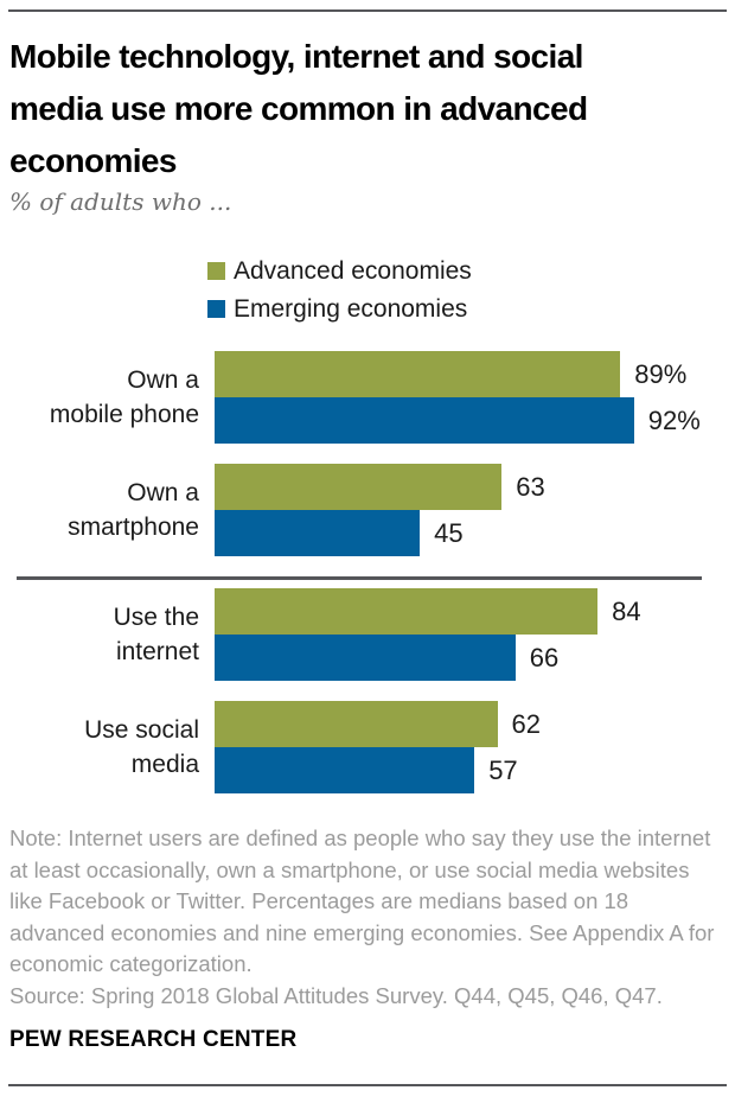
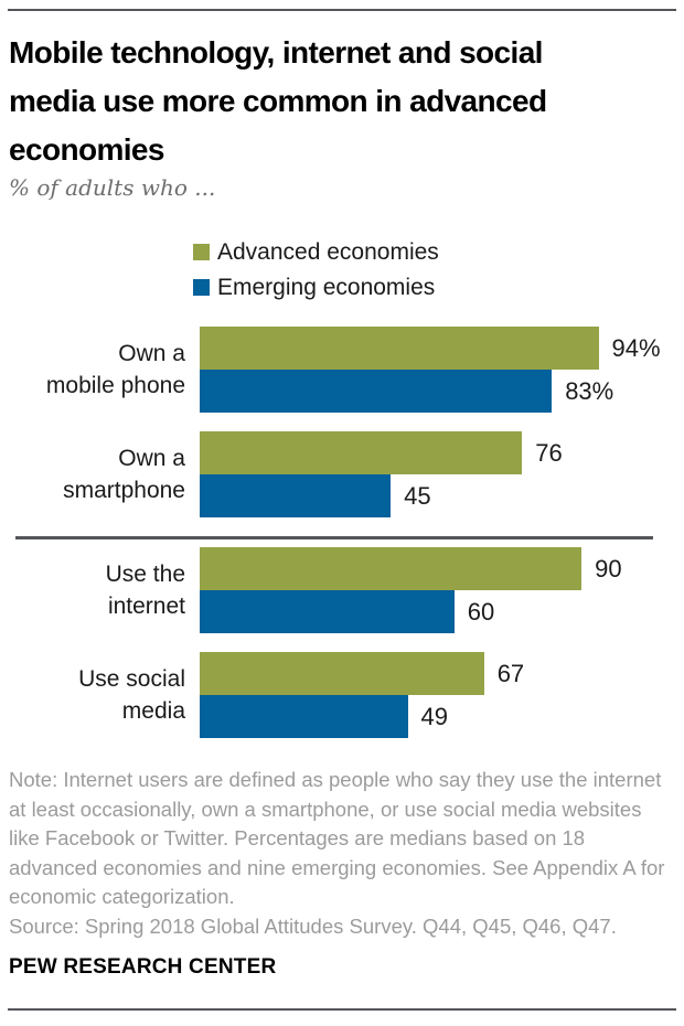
Advanced economies/Own a mobile phone: 89% -> 94%
Emerging economies/Own a mobile phone: 92% -> 83%
Advanced economies/Own a smartphone: 63 -> 76
Advanced economies/Use the internet: 84 -> 90
Emerging economies/Use the internet: 66 -> 60
Advanced economies/Use social media: 62 -> 67
Emerging economies/Use social media: 57 -> 49
